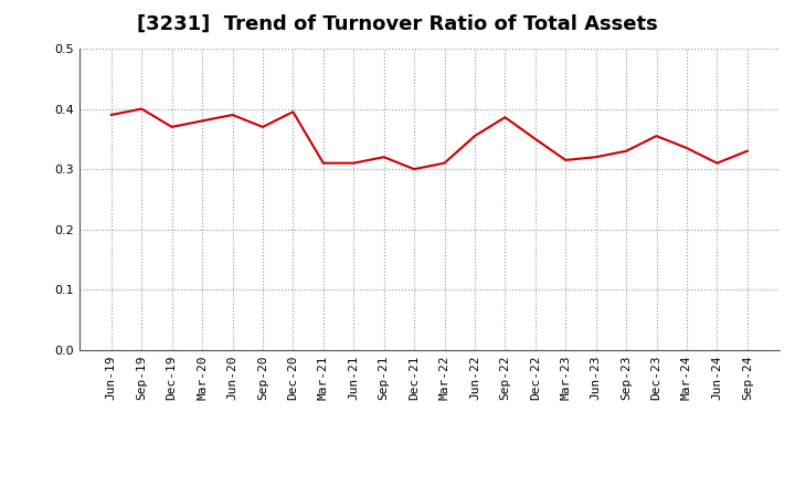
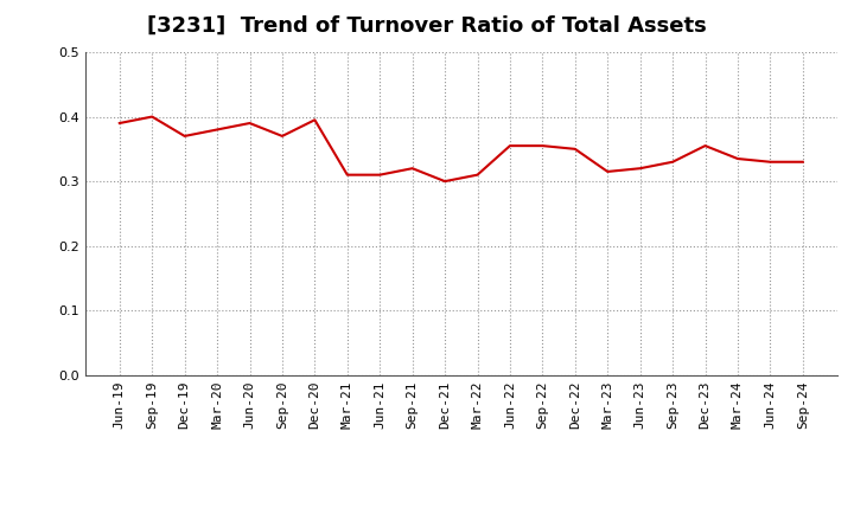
Sep-22: 0.386 -> 0.355
Jun-24: 0.310 -> 0.330
